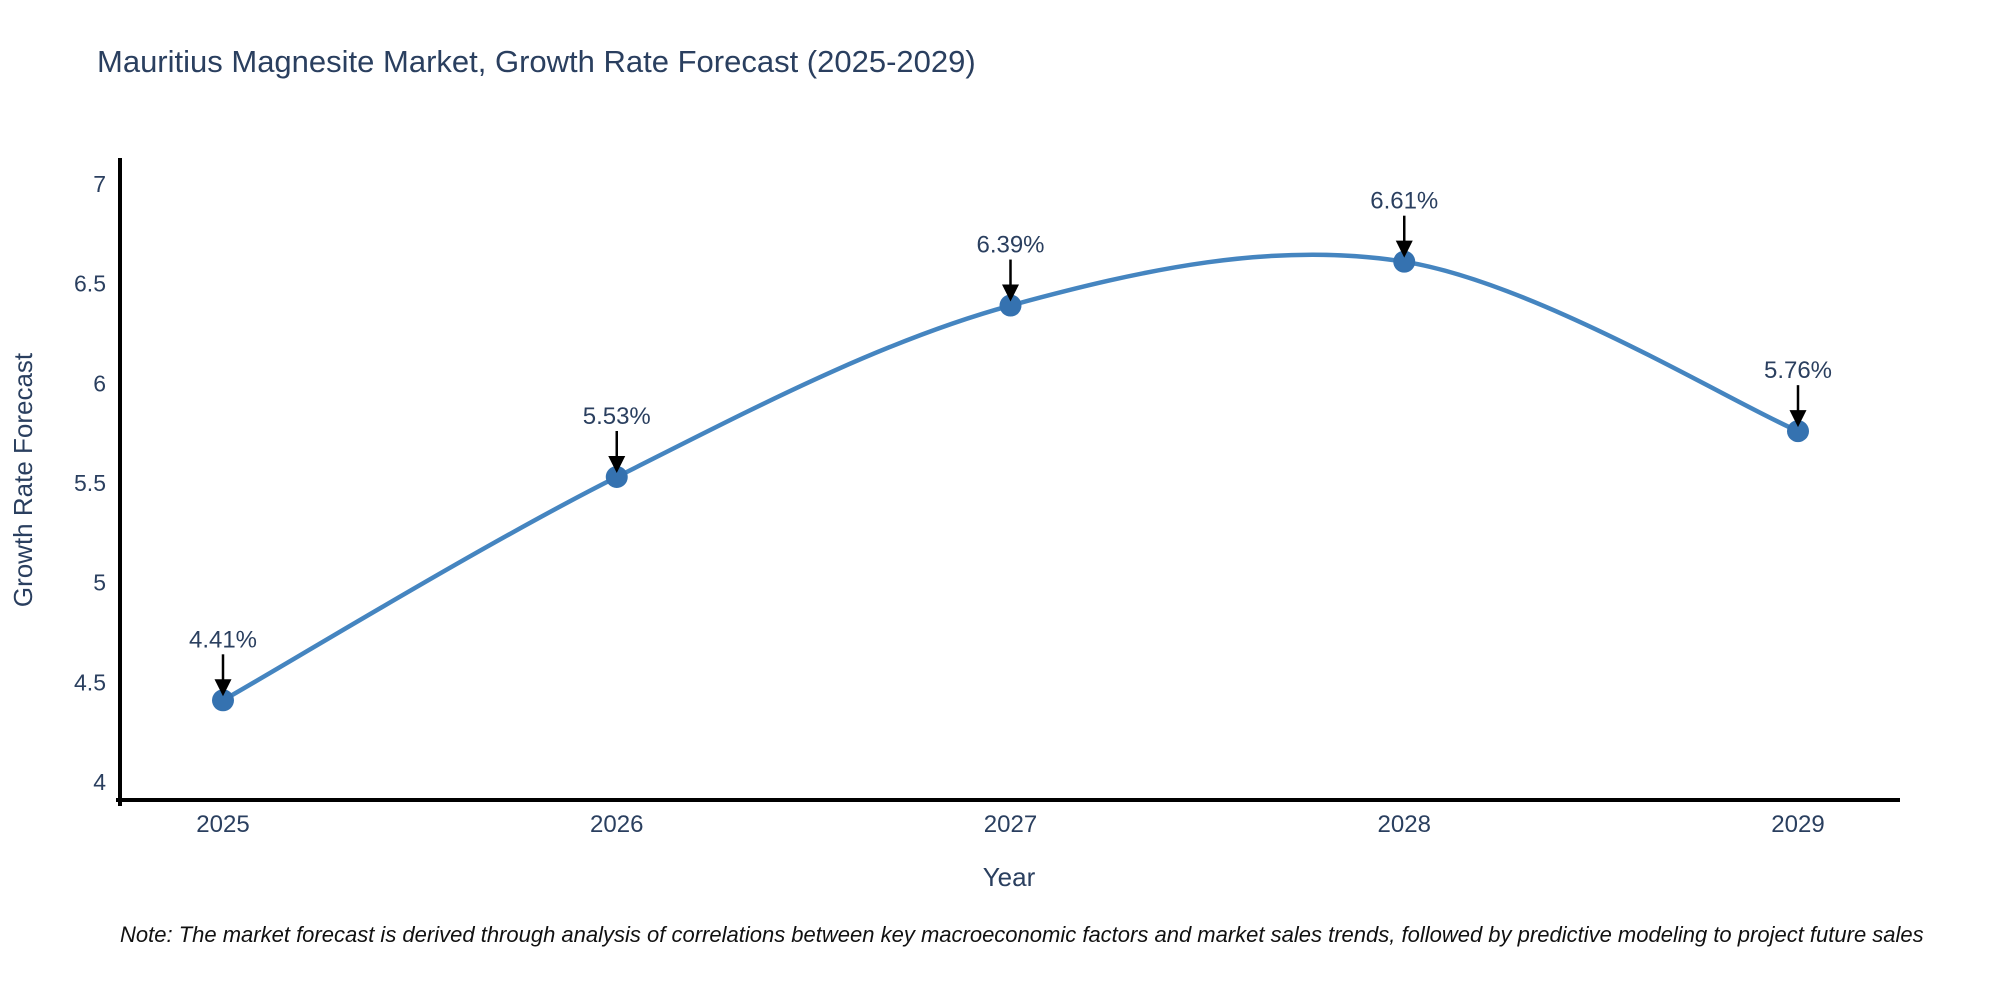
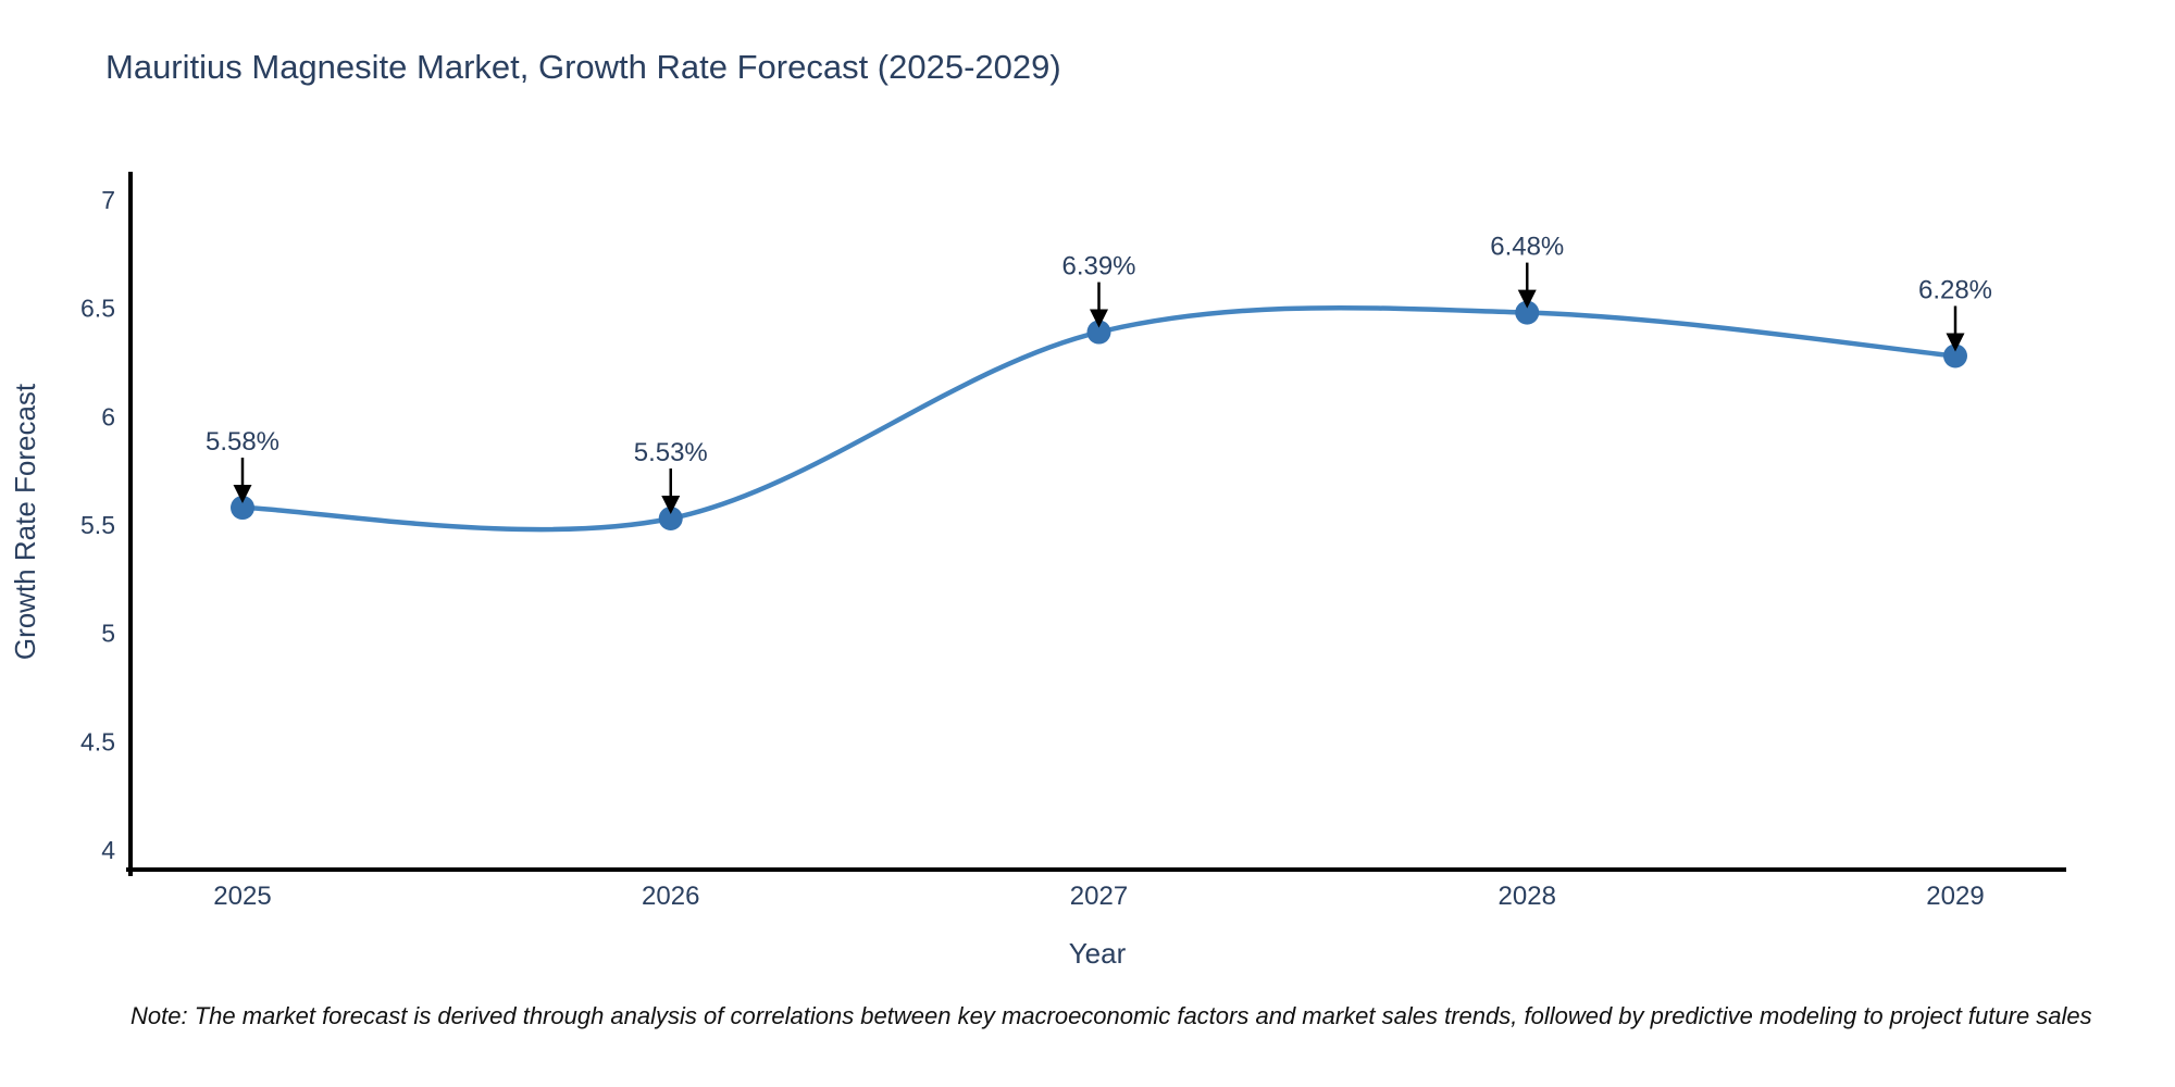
2025: 4.41% -> 5.58%
2028: 6.61% -> 6.48%
2029: 5.76% -> 6.28%
